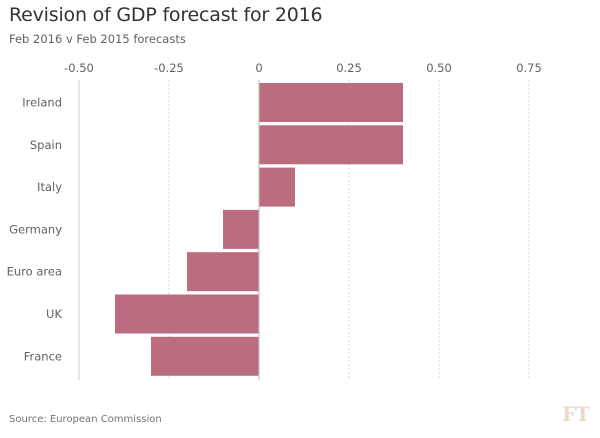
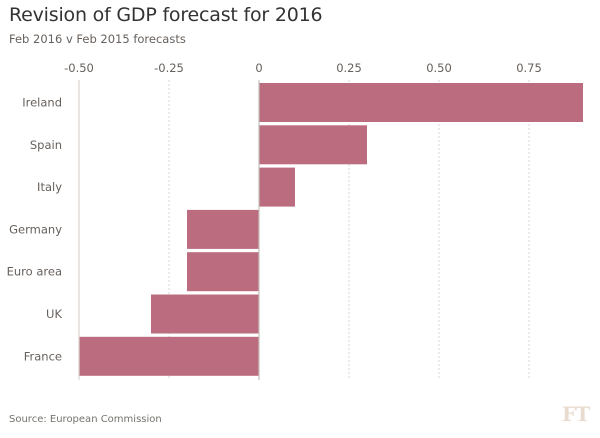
Ireland: 0.4 -> 0.9
Spain: 0.4 -> 0.3
Germany: -0.1 -> -0.2
UK: -0.4 -> -0.3
France: -0.3 -> -0.5
